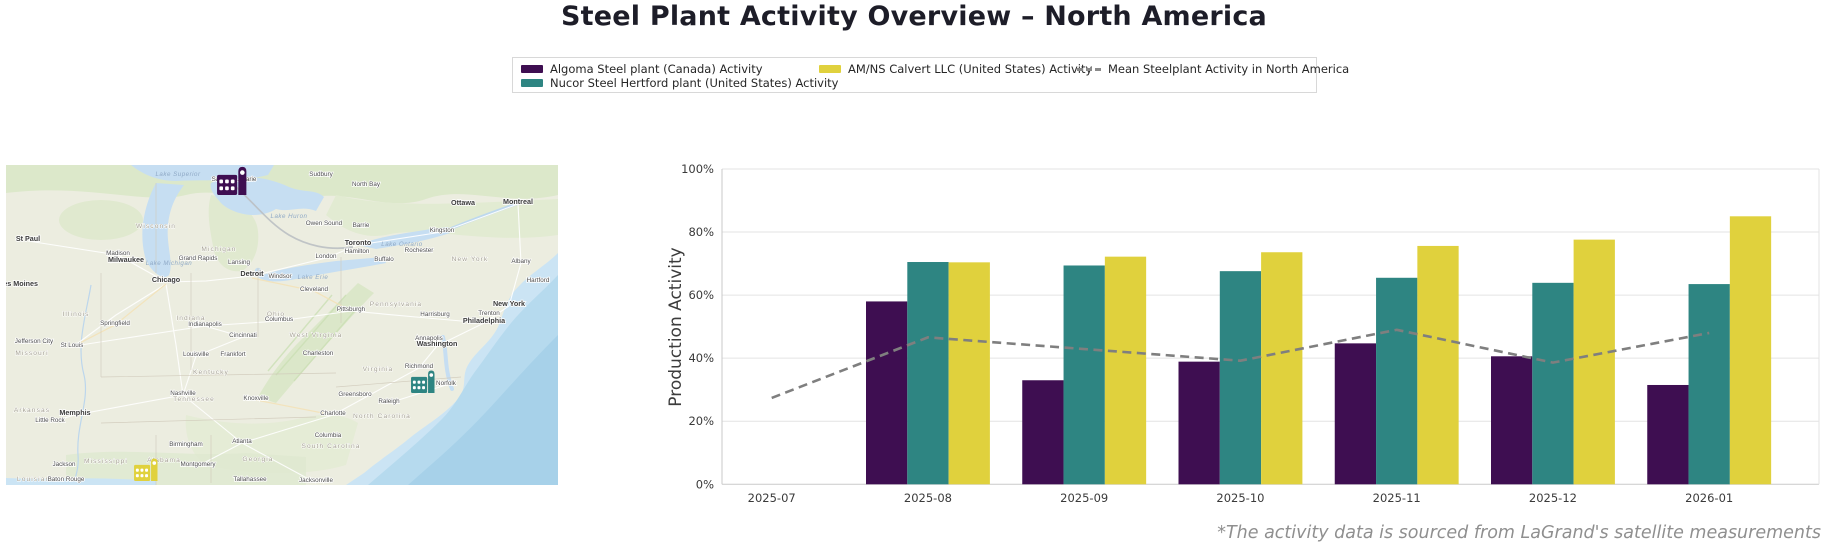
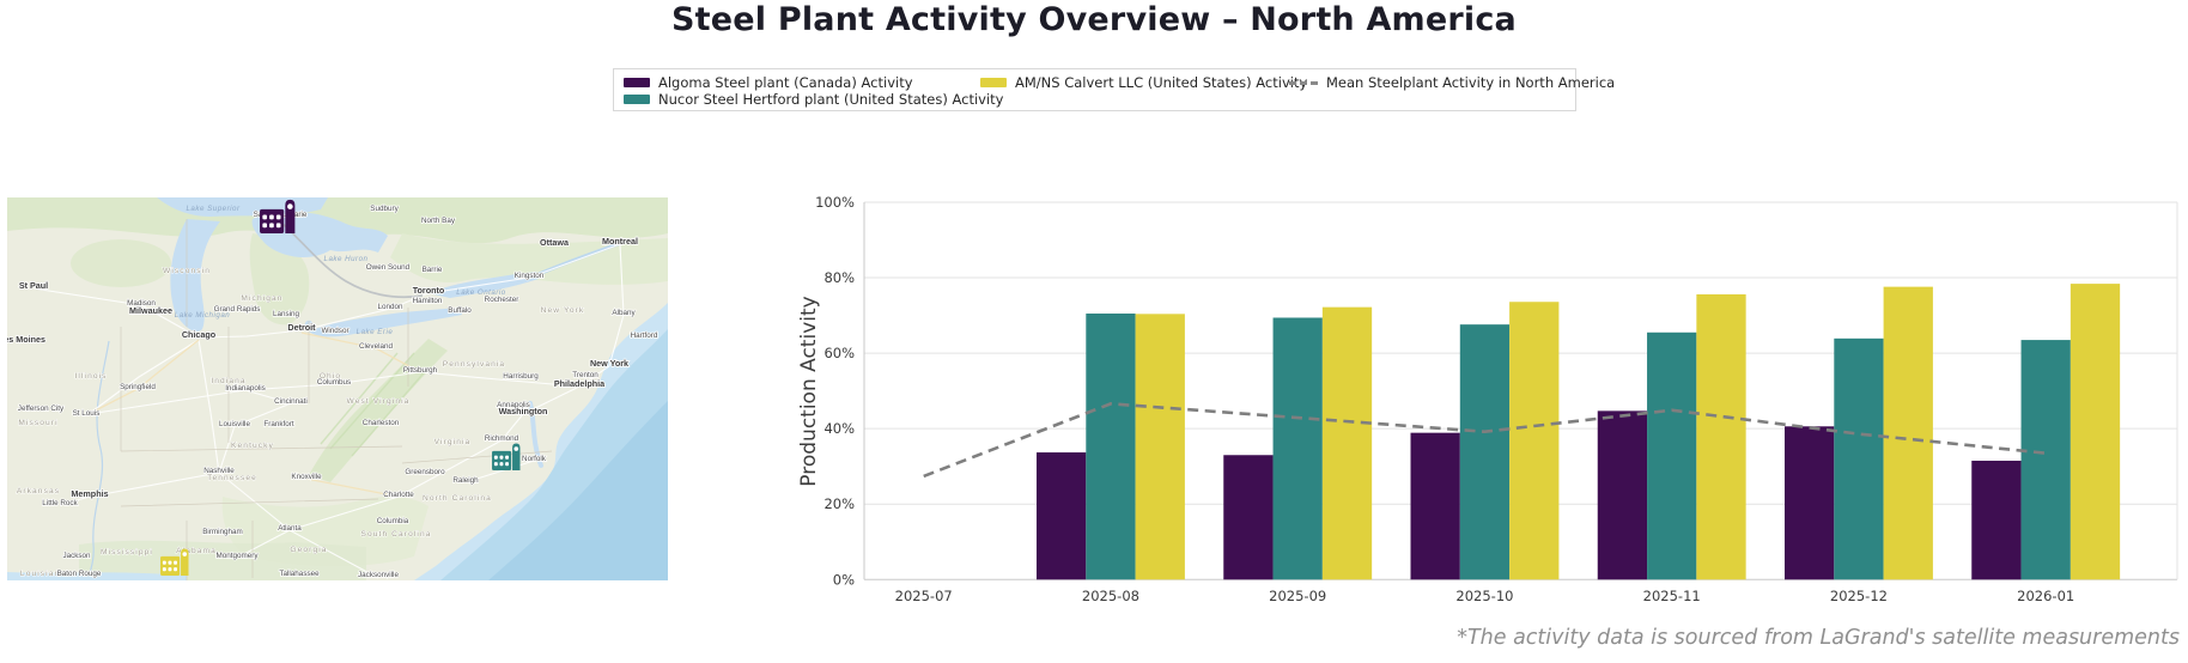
Algoma Steel plant (Canada) Activity/2025-08: 58% -> 34%
Mean Steelplant Activity in North America/2025-11: 49% -> 45%
AM/NS Calvert LLC (United States) Activity/2026-01: 85% -> 78%
Mean Steelplant Activity in North America/2026-01: 48% -> 34%
